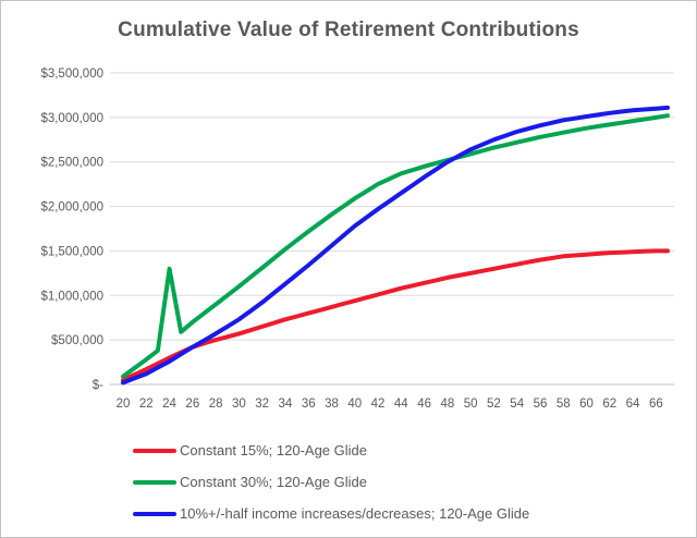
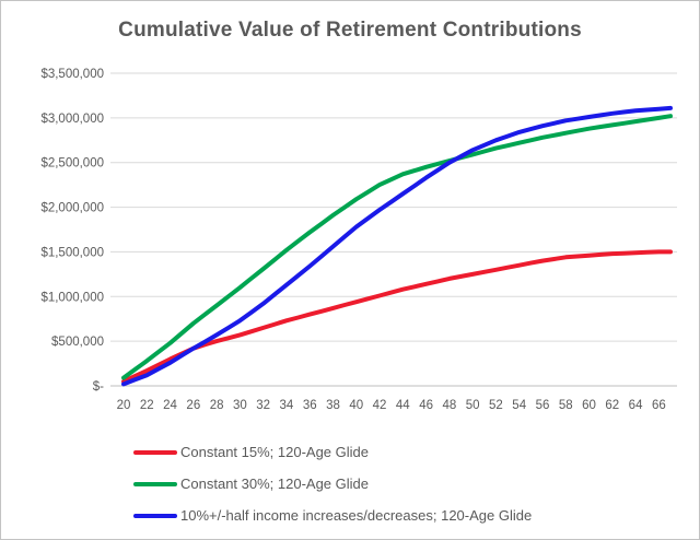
Constant 30%; 120-Age Glide/24: $1300000 -> $500000
